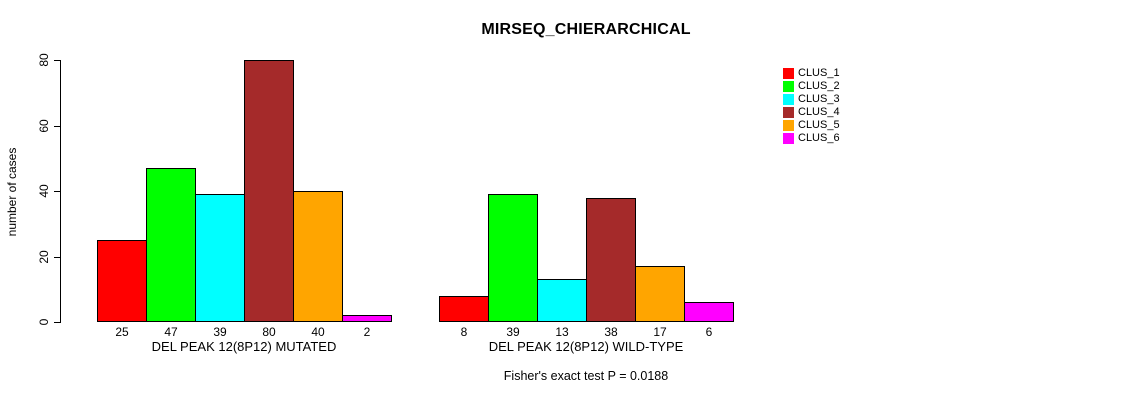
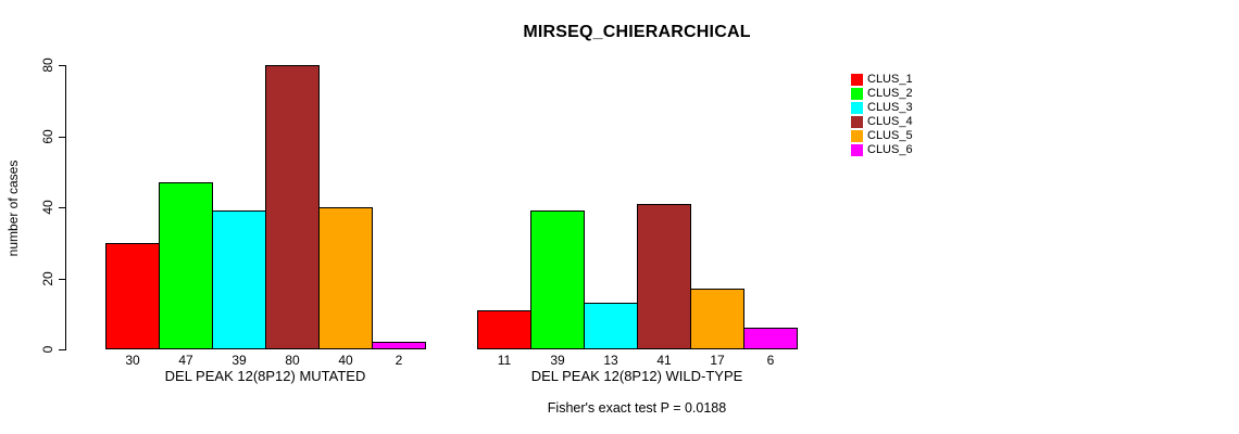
CLUS_1/DEL PEAK 12(8P12) MUTATED: 25 -> 30
CLUS_1/DEL PEAK 12(8P12) WILD-TYPE: 8 -> 11
CLUS_4/DEL PEAK 12(8P12) WILD-TYPE: 38 -> 41
